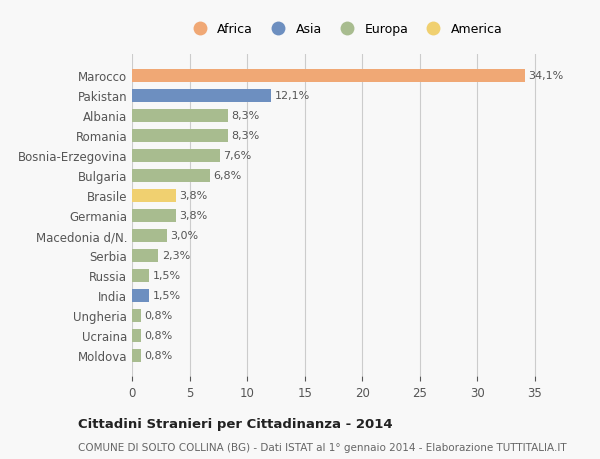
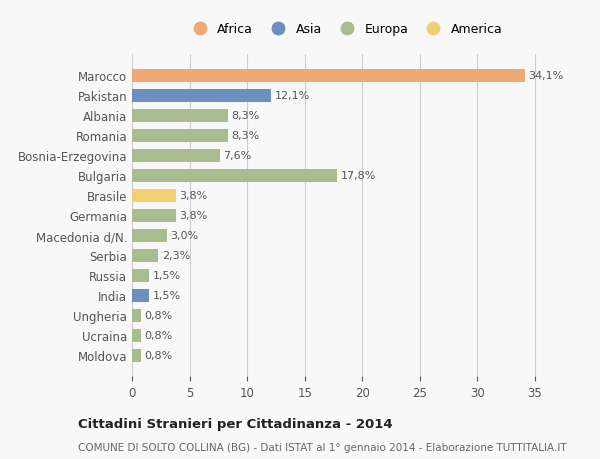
Bulgaria: 6,8% -> 17,8%
